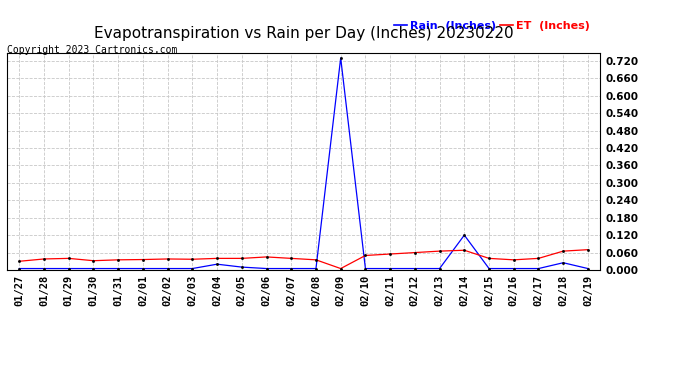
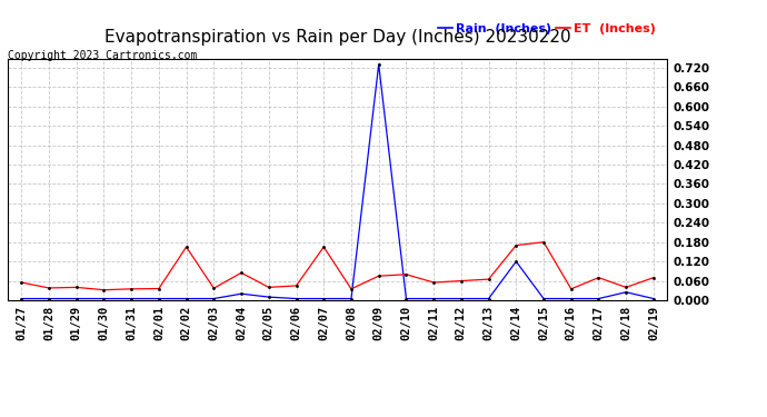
ET (Inches)/01/27: 0.030 -> 0.055
ET (Inches)/02/02: 0.038 -> 0.165
ET (Inches)/02/04: 0.040 -> 0.085
ET (Inches)/02/07: 0.040 -> 0.165
ET (Inches)/02/09: 0.005 -> 0.075
ET (Inches)/02/10: 0.050 -> 0.080
ET (Inches)/02/14: 0.068 -> 0.170
ET (Inches)/02/15: 0.040 -> 0.180
ET (Inches)/02/17: 0.040 -> 0.070
ET (Inches)/02/18: 0.065 -> 0.040
